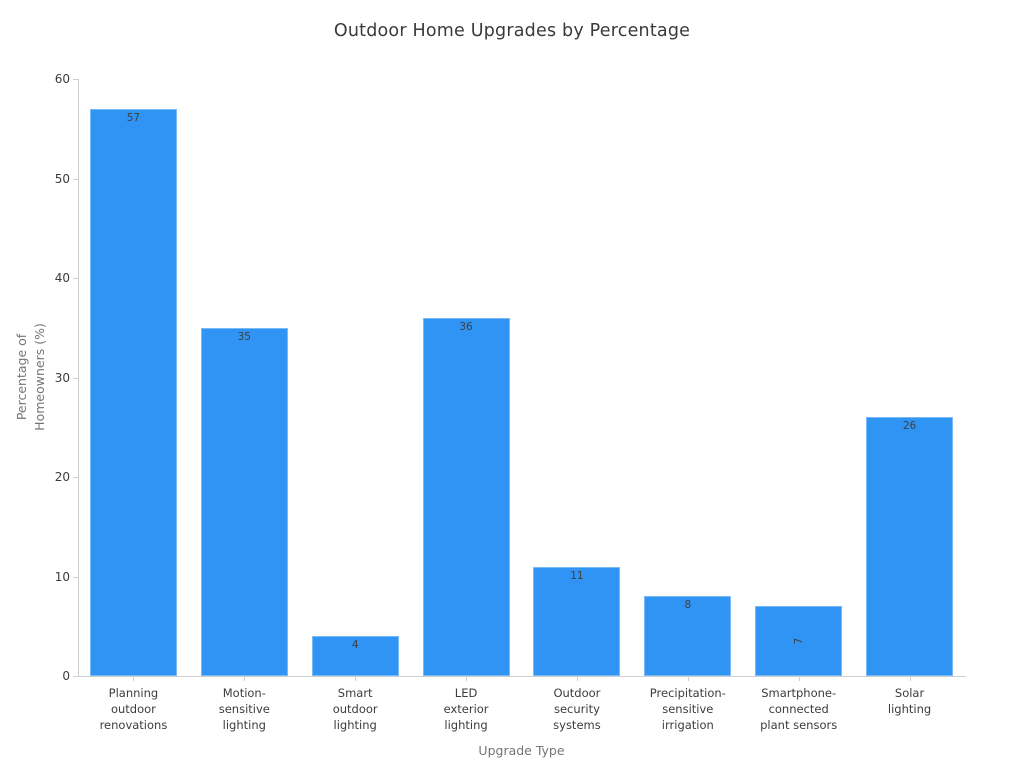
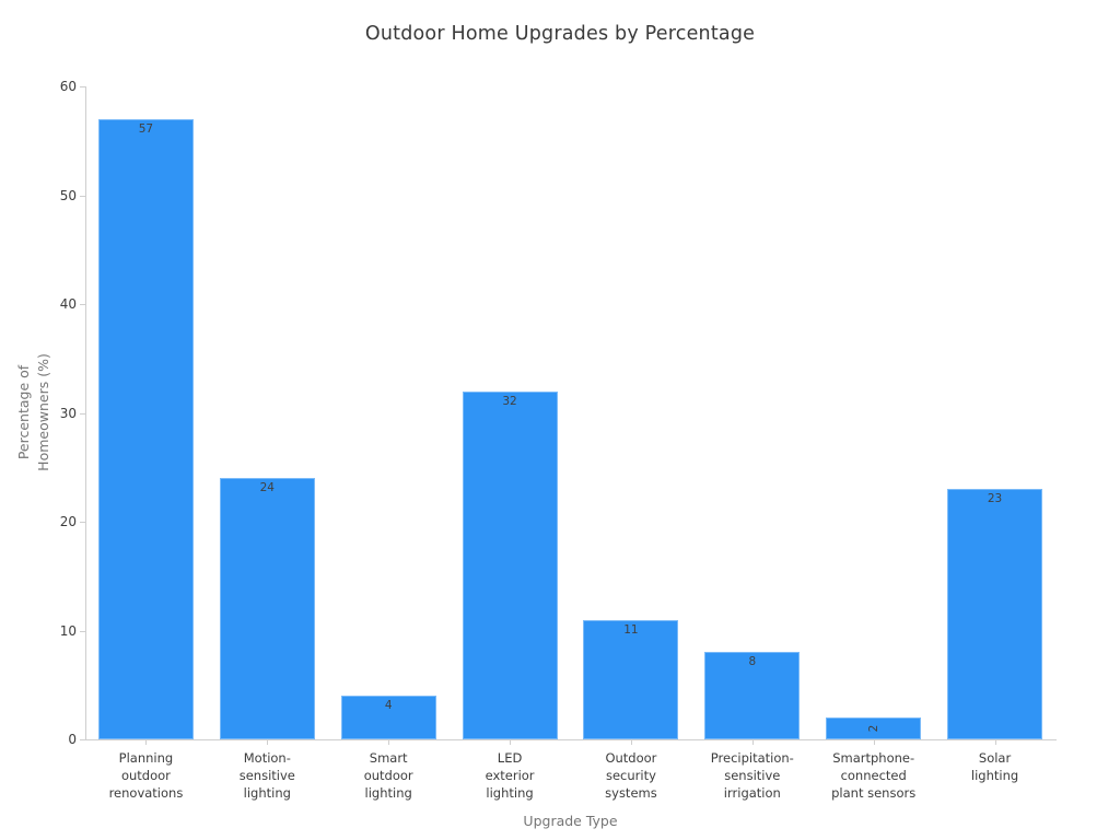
Motion- sensitive lighting: 35 -> 24
LED exterior lighting: 36 -> 32
Smartphone- connected plant sensors: 7 -> 2
Solar lighting: 26 -> 23
